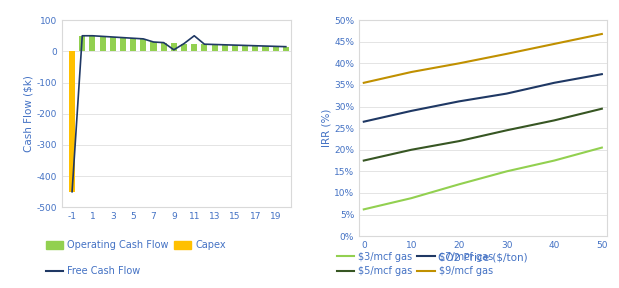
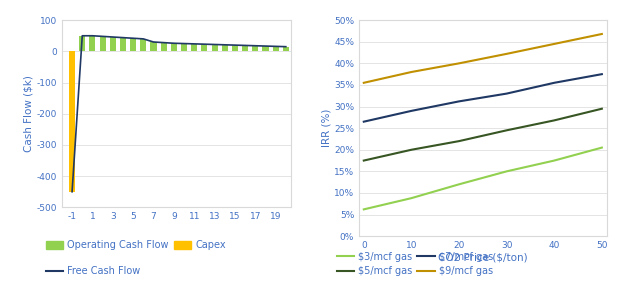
Free Cash Flow/9: 5 -> 26
Free Cash Flow/11: 50 -> 24
